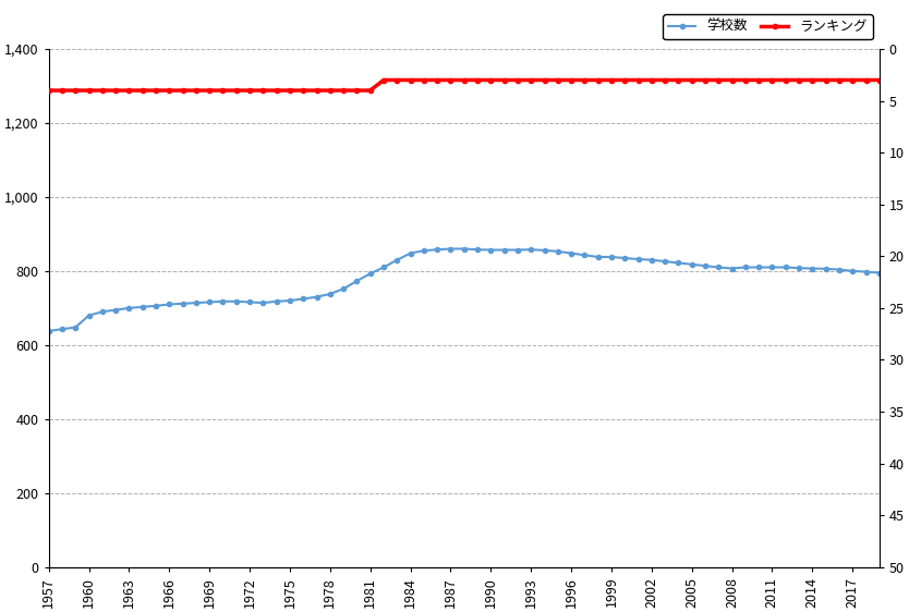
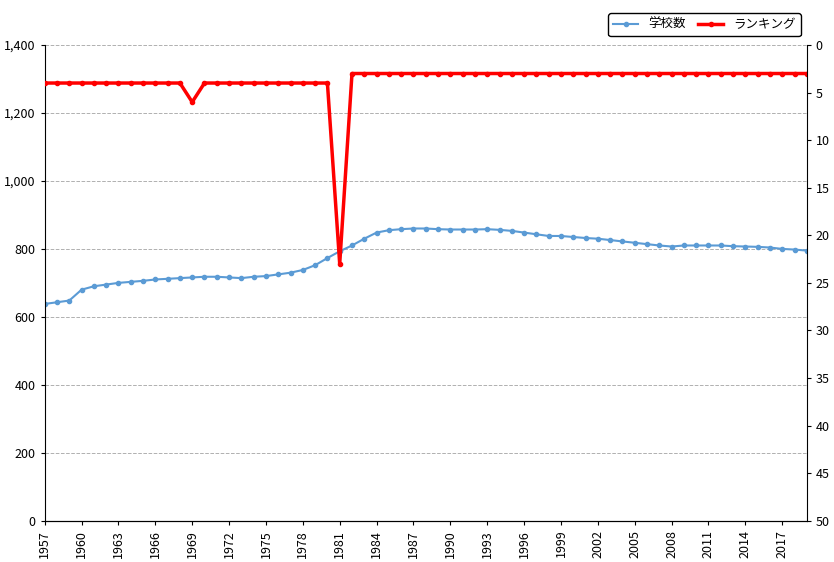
ランキング/1969: 4 -> 6
ランキング/1981: 4 -> 23
